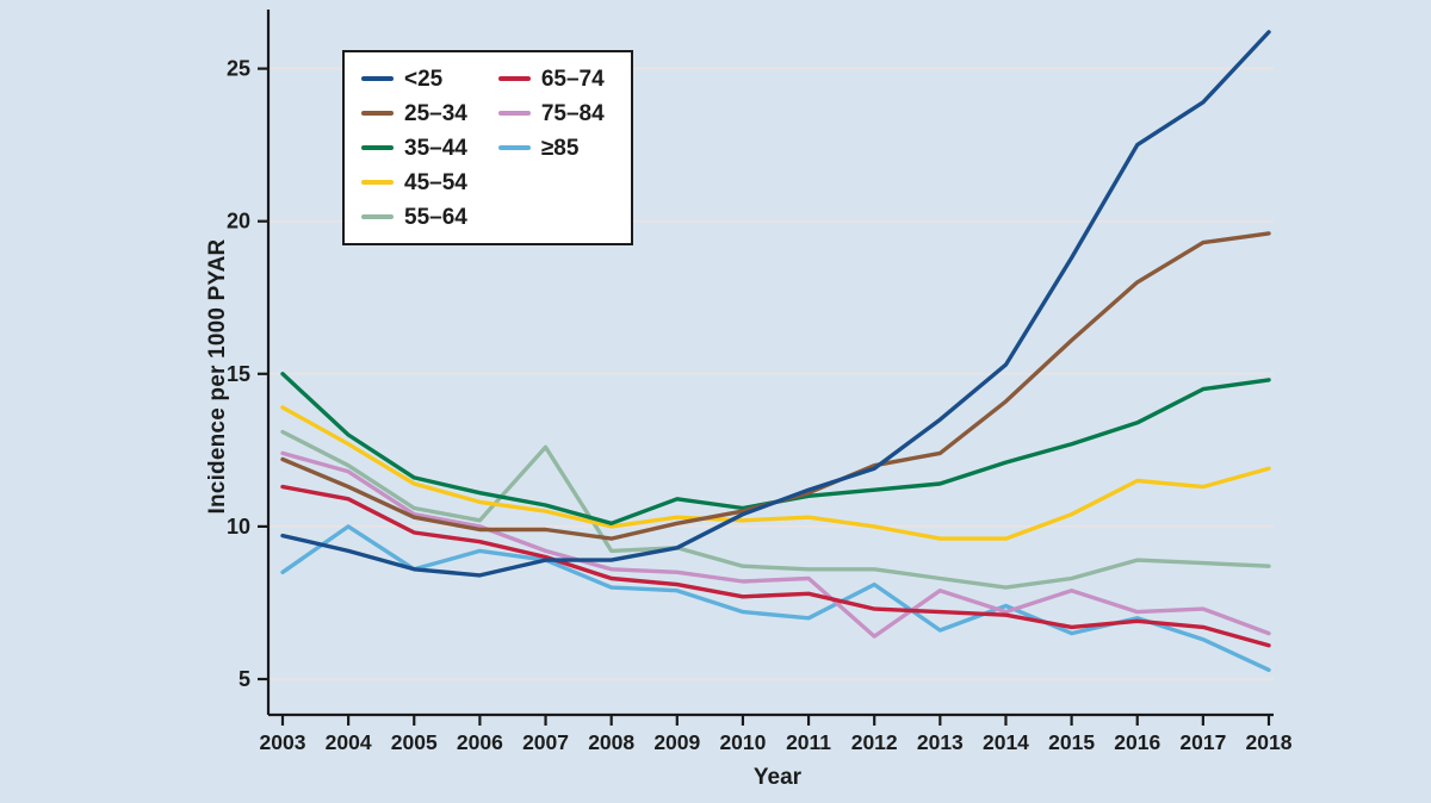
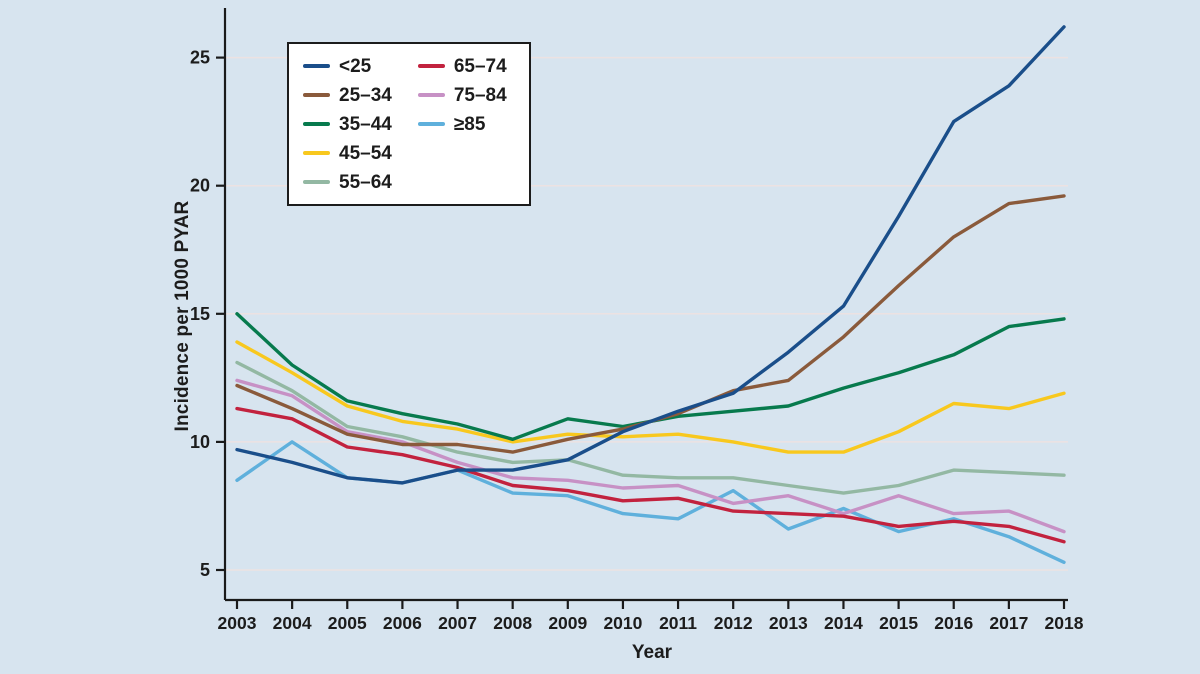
≥85/2006: 9.2 -> 8.4
55–64/2007: 12.6 -> 9.6
75–84/2012: 6.4 -> 7.6
